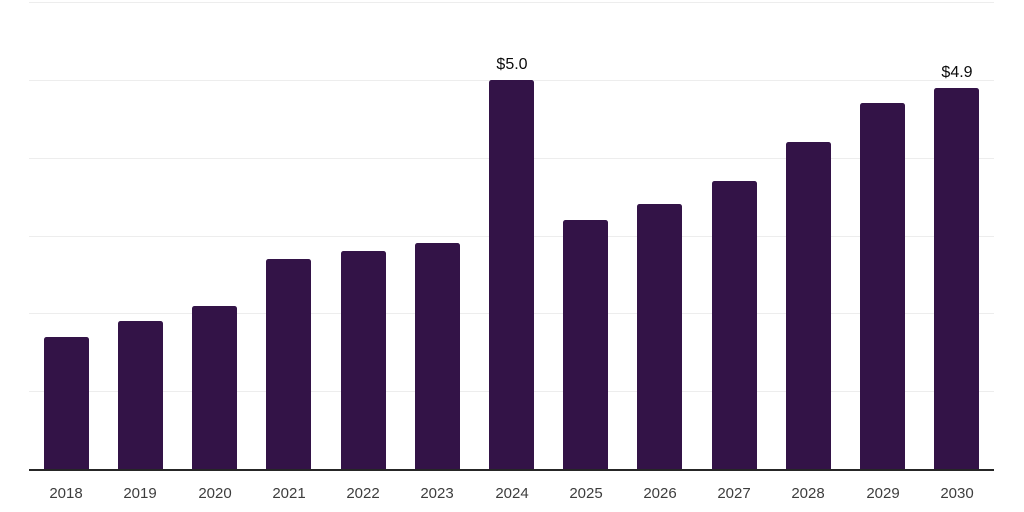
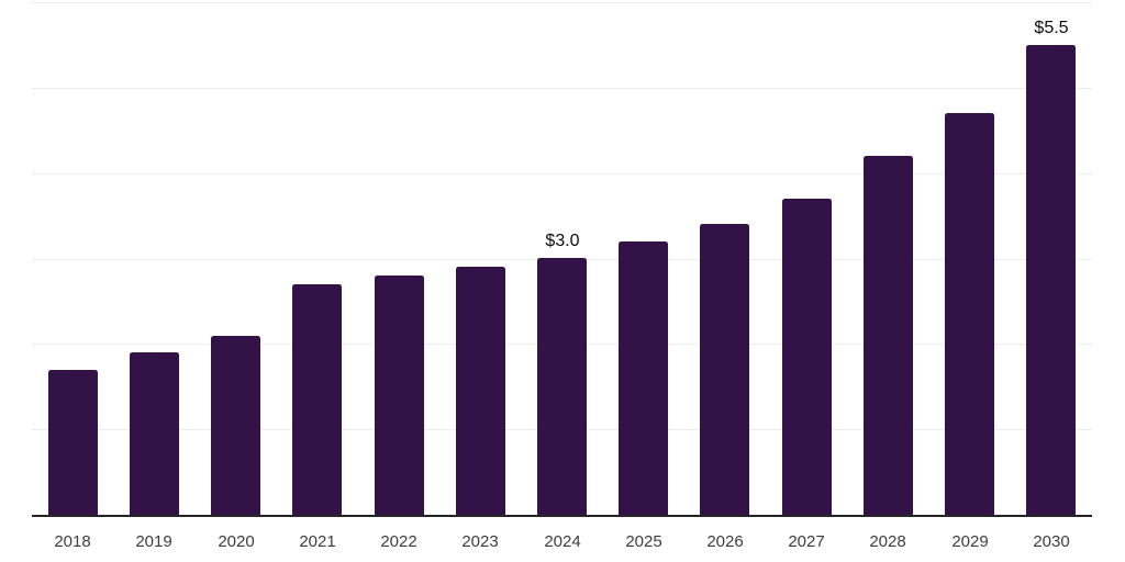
2024: $5.0 -> $3.0
2030: $4.9 -> $5.5
